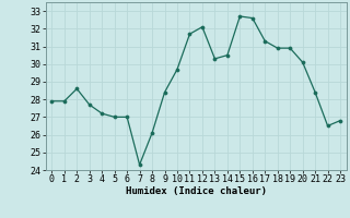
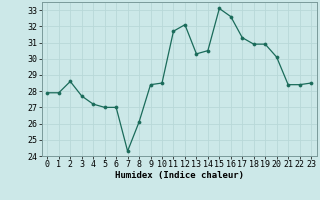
10: 29.7 -> 28.5
15: 32.7 -> 33.1
22: 26.5 -> 28.4
23: 26.8 -> 28.5
